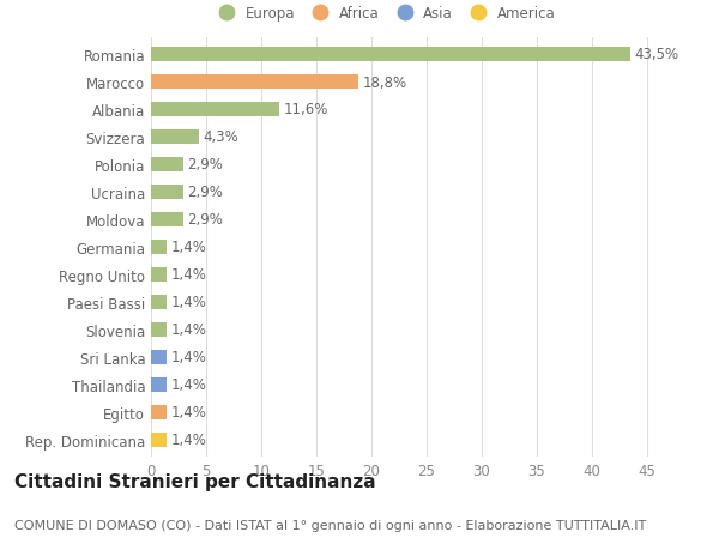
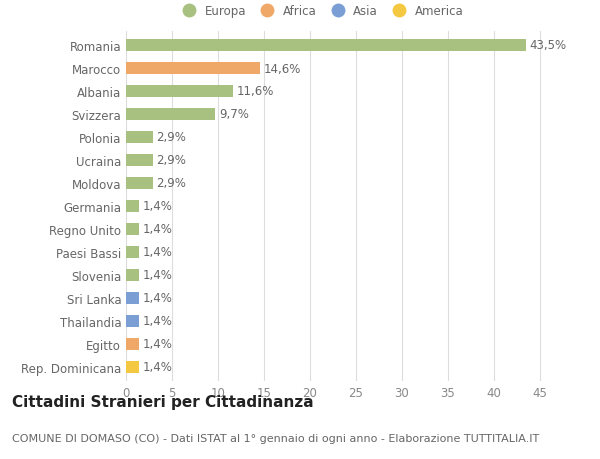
Marocco: 18,8% -> 14,6%
Svizzera: 4,3% -> 9,7%
